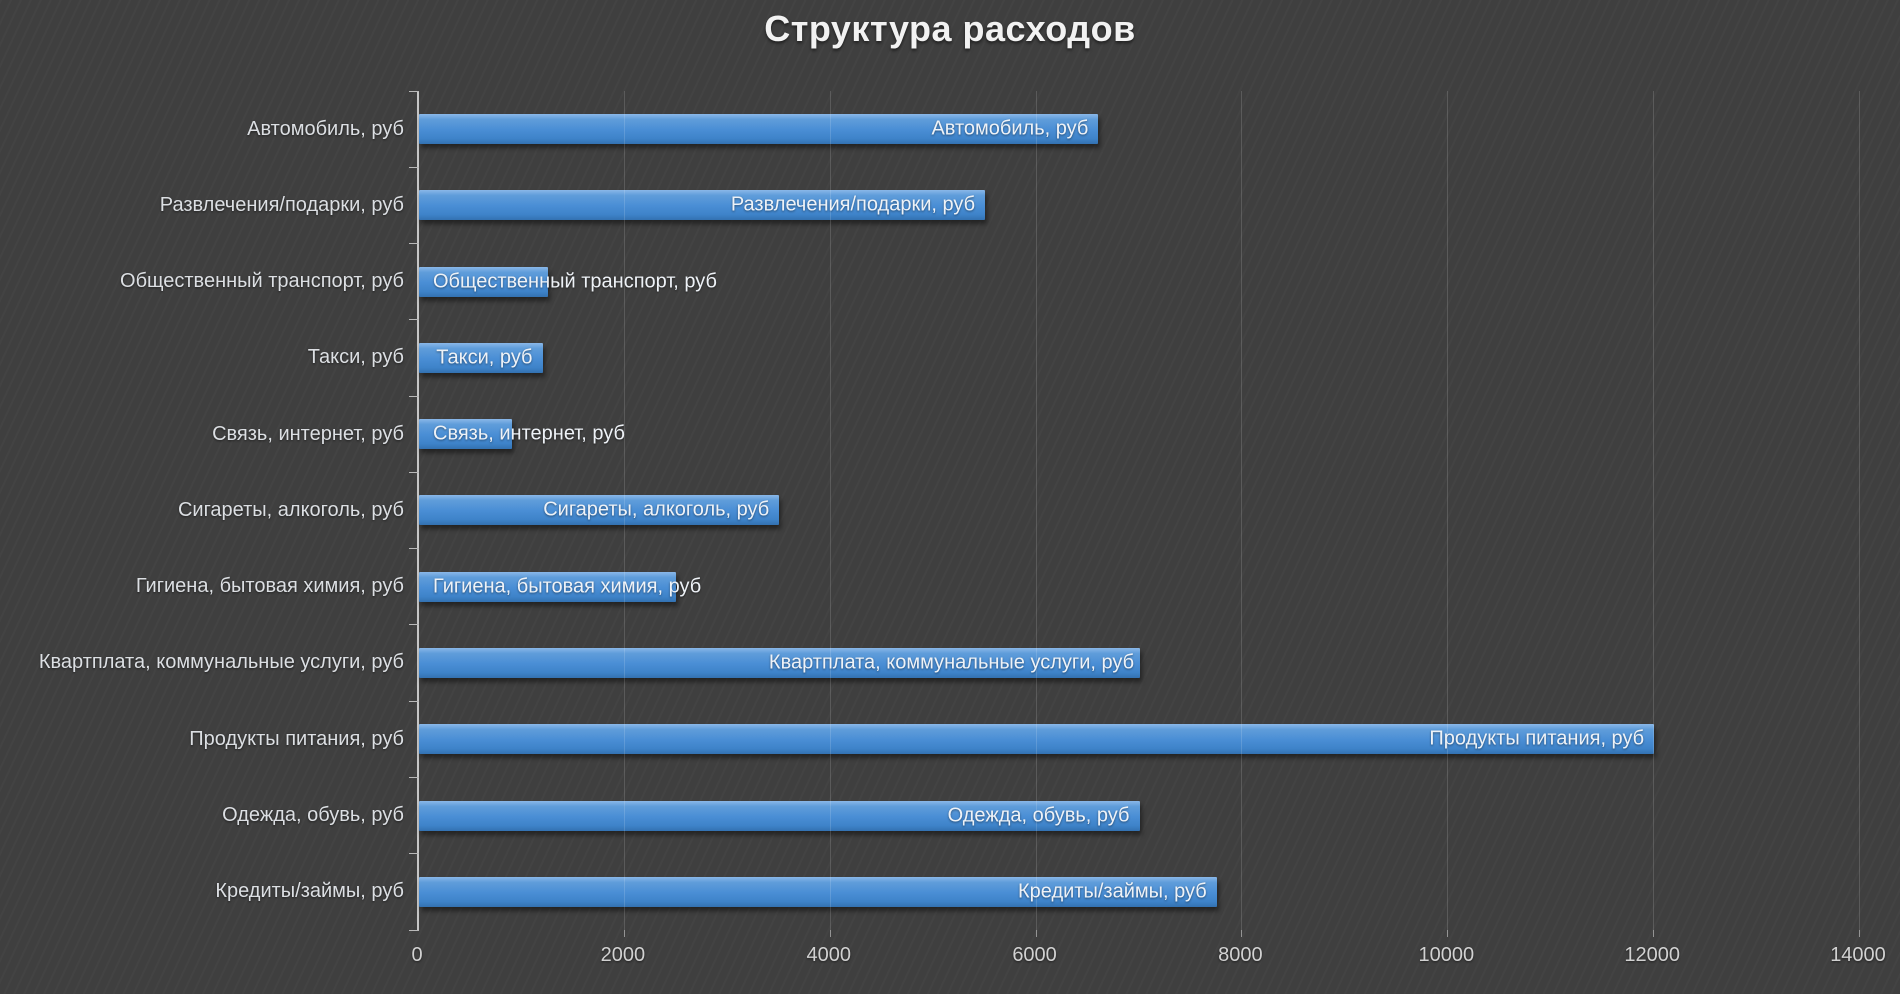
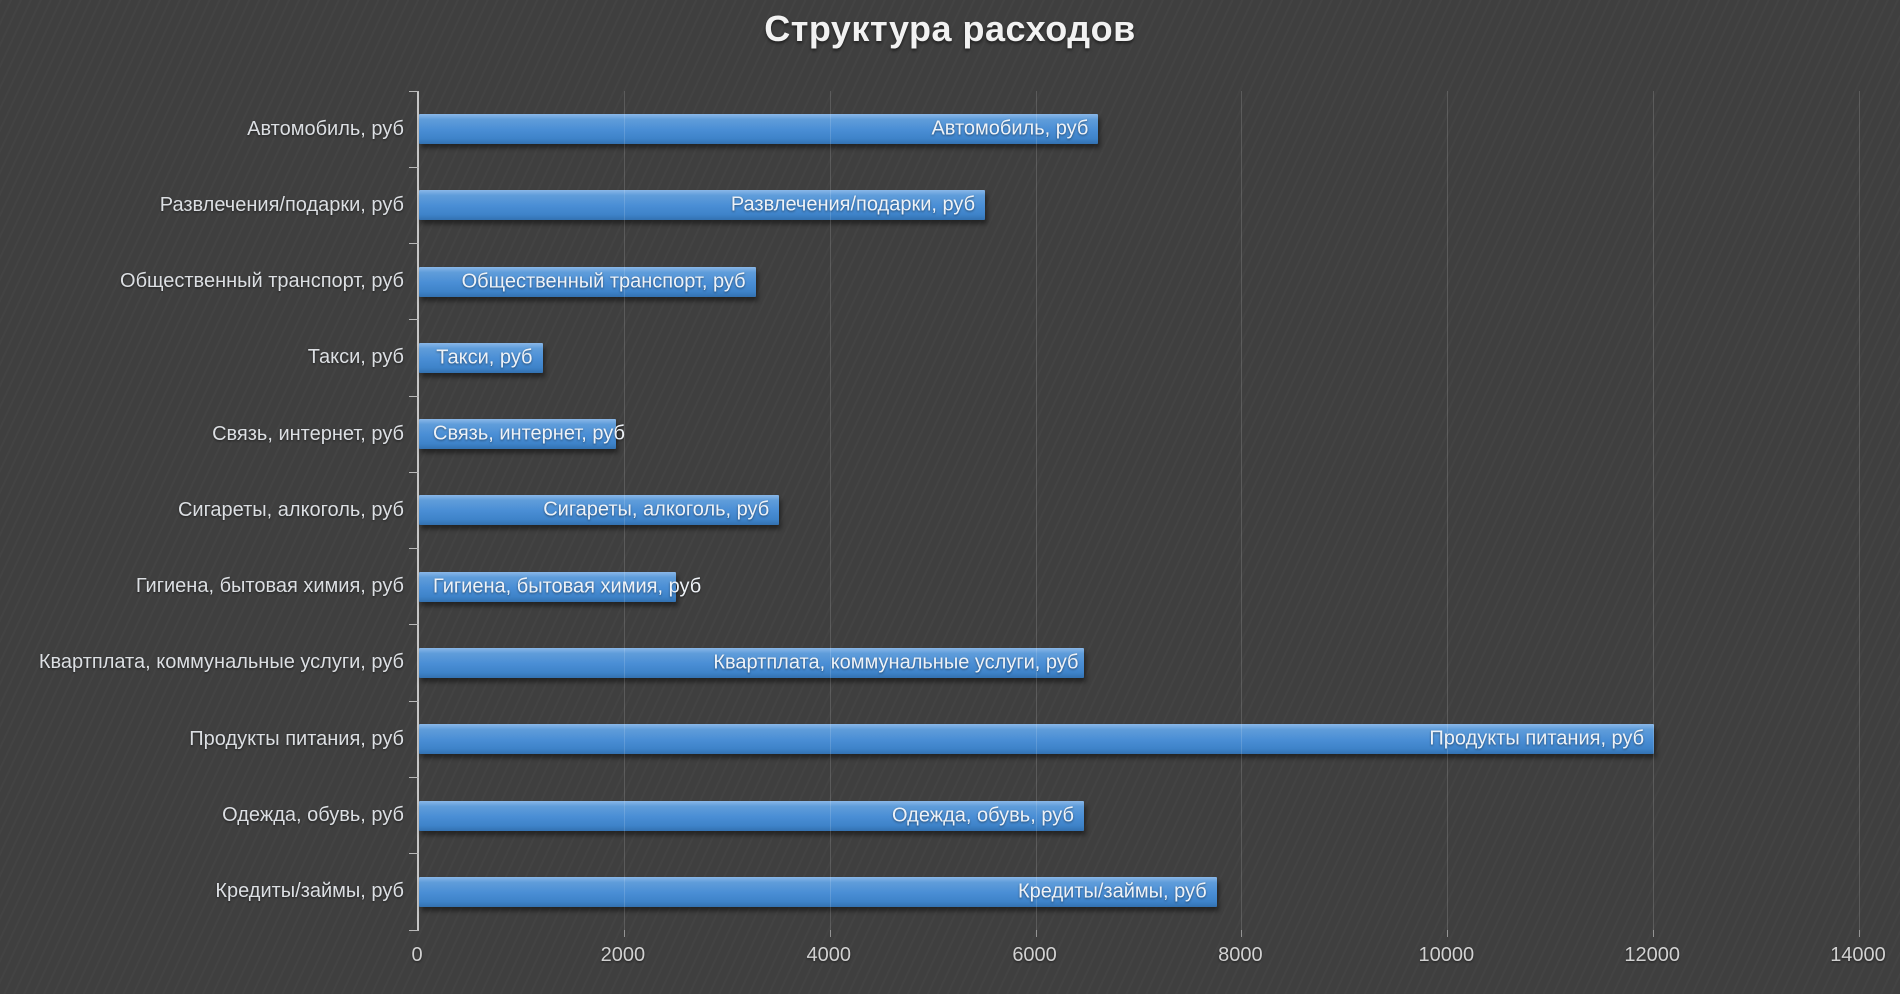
Общественный транспорт, руб: 1250 -> 3270
Связь, интернет, руб: 900 -> 1910
Квартплата, коммунальные услуги, руб: 7000 -> 6460
Одежда, обувь, руб: 7000 -> 6460
